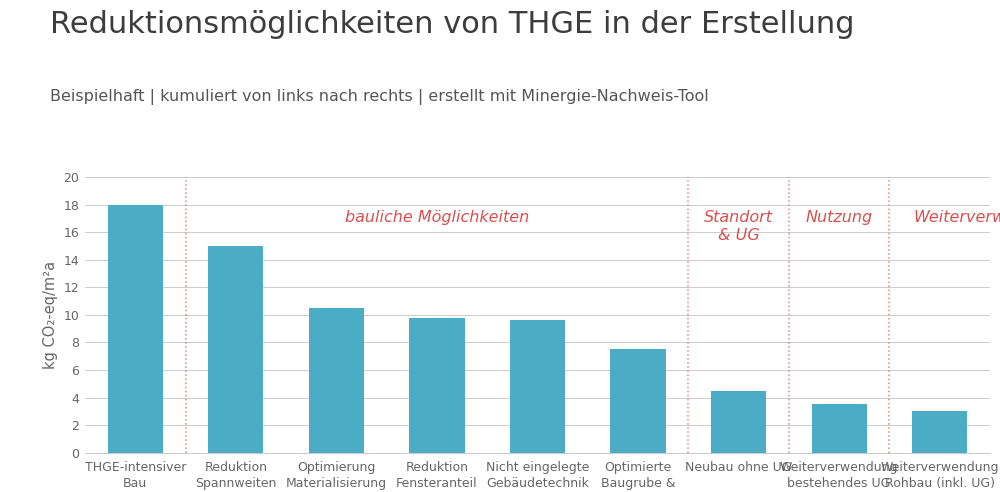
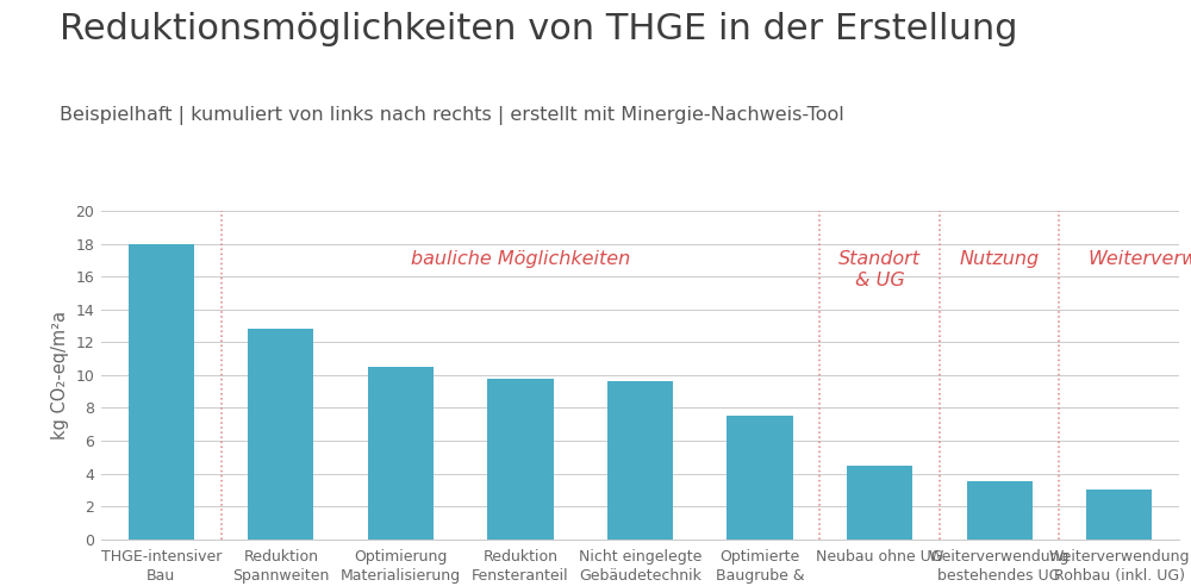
Reduktion Spannweiten: 15.0 -> 12.8
